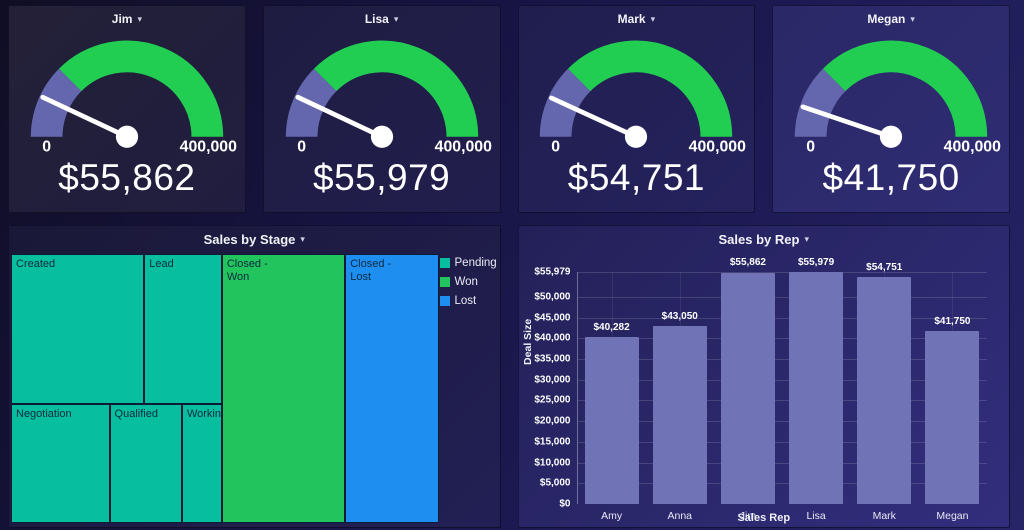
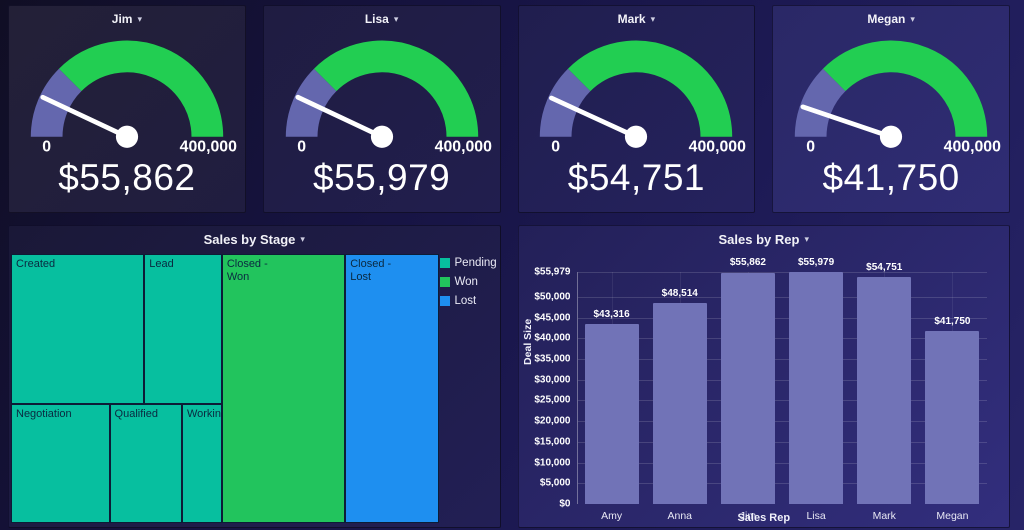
Sales by Rep/Amy: $40,282 -> $43,316
Sales by Rep/Anna: $43,050 -> $48,514
